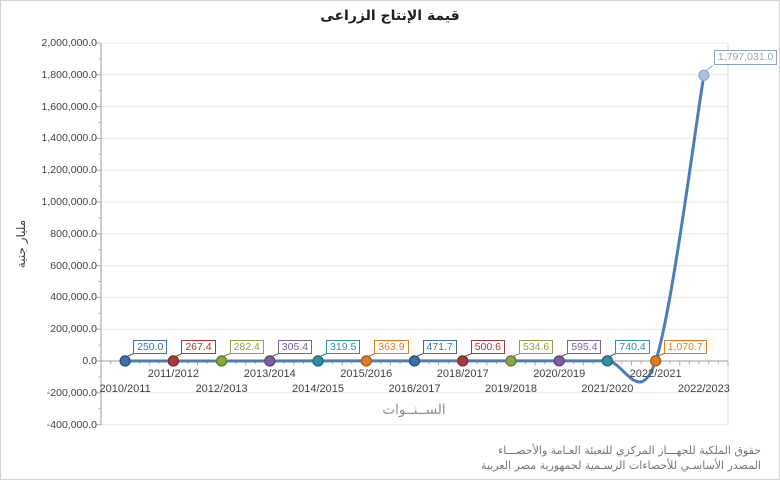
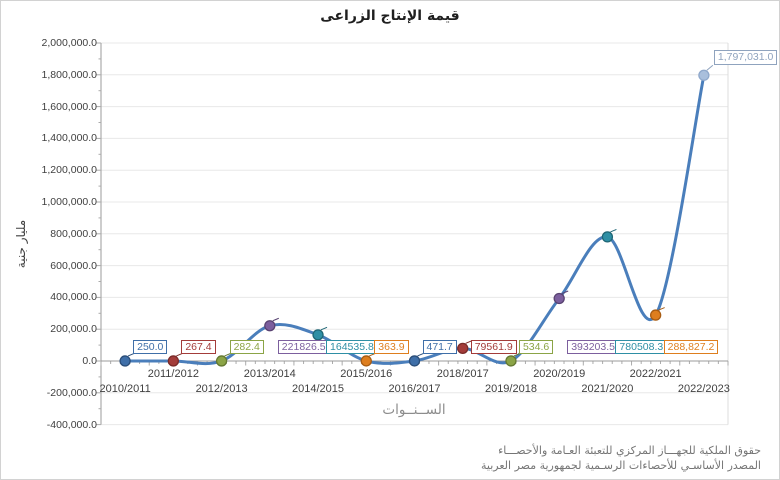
2013/2014: 305.4 -> 221826.5
2014/2015: 319.5 -> 164535.8
2018/2017: 500.6 -> 79561.9
2020/2019: 595.4 -> 393203.5
2021/2020: 740.4 -> 780508.3
2022/2021: 1,070.7 -> 288,827.2
